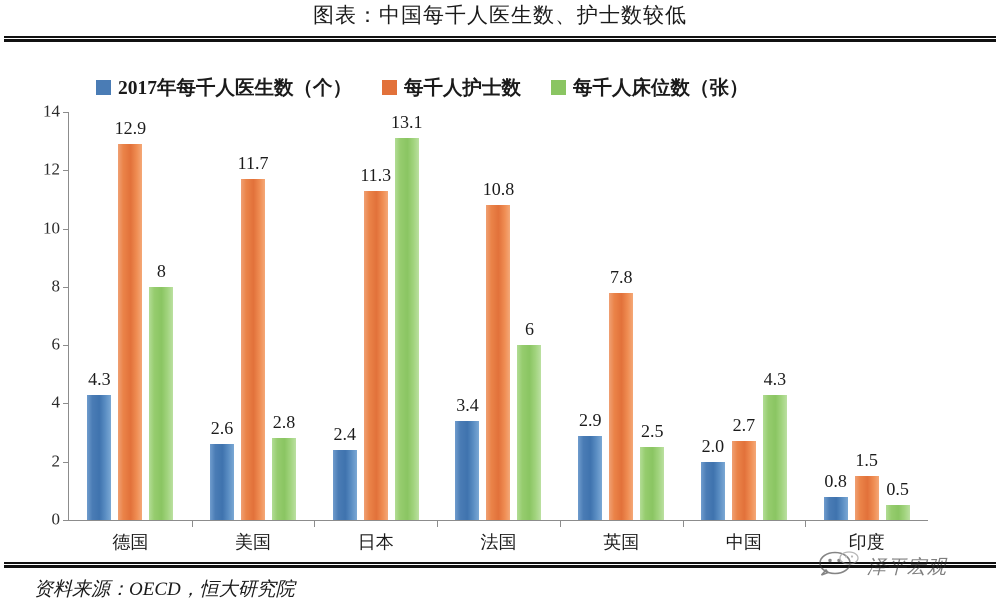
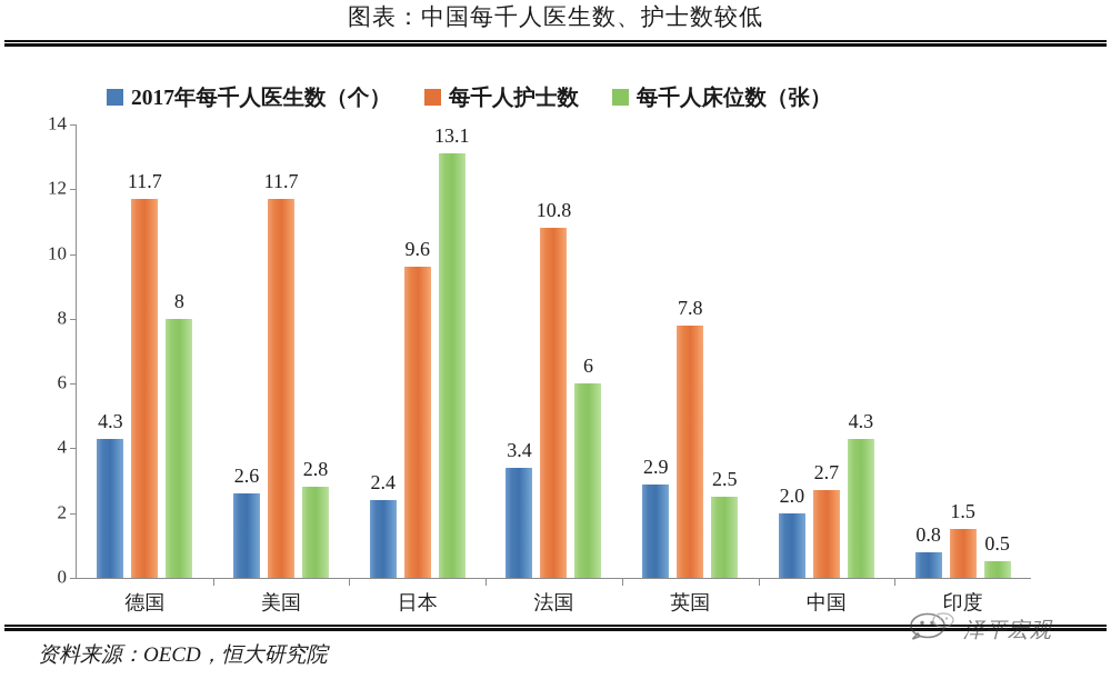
每千人护士数/德国: 12.9 -> 11.7
每千人护士数/日本: 11.3 -> 9.6
